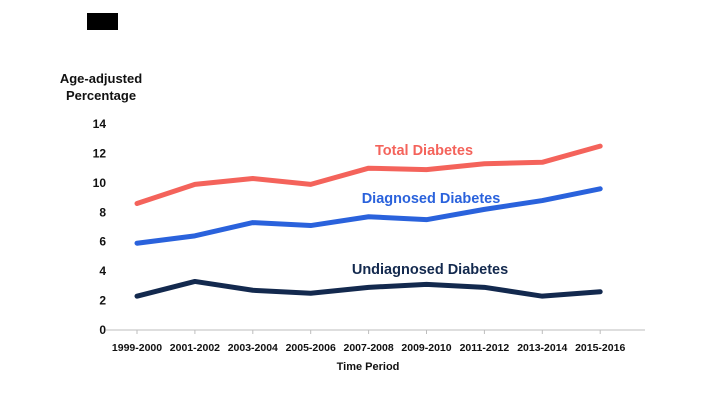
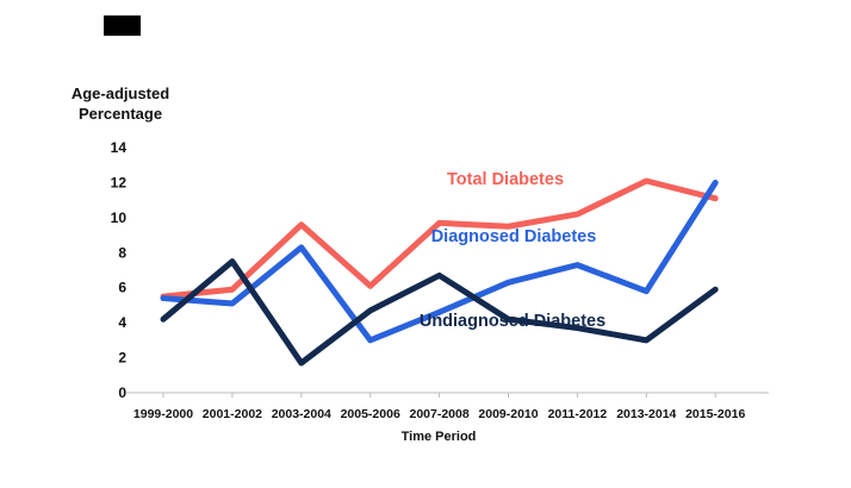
Total Diabetes/1999-2000: 8.6 -> 5.5
Diagnosed Diabetes/1999-2000: 5.9 -> 5.4
Undiagnosed Diabetes/1999-2000: 2.3 -> 4.2
Total Diabetes/2001-2002: 9.9 -> 5.9
Diagnosed Diabetes/2001-2002: 6.4 -> 5.1
Undiagnosed Diabetes/2001-2002: 3.3 -> 7.5
Total Diabetes/2003-2004: 10.3 -> 9.6
Diagnosed Diabetes/2003-2004: 7.3 -> 8.3
Undiagnosed Diabetes/2003-2004: 2.7 -> 1.7
Total Diabetes/2005-2006: 9.9 -> 6.1
Diagnosed Diabetes/2005-2006: 7.1 -> 3.0
Undiagnosed Diabetes/2005-2006: 2.5 -> 4.7
Total Diabetes/2007-2008: 11.0 -> 9.7
Diagnosed Diabetes/2007-2008: 7.7 -> 4.6
Undiagnosed Diabetes/2007-2008: 2.9 -> 6.7
Total Diabetes/2009-2010: 10.9 -> 9.5
Diagnosed Diabetes/2009-2010: 7.5 -> 6.3
Undiagnosed Diabetes/2009-2010: 3.1 -> 4.2
Total Diabetes/2011-2012: 11.3 -> 10.2
Diagnosed Diabetes/2011-2012: 8.2 -> 7.3
Undiagnosed Diabetes/2011-2012: 2.9 -> 3.7
Total Diabetes/2013-2014: 11.4 -> 12.1
Diagnosed Diabetes/2013-2014: 8.8 -> 5.8
Undiagnosed Diabetes/2013-2014: 2.3 -> 3.0
Total Diabetes/2015-2016: 12.5 -> 11.1
Diagnosed Diabetes/2015-2016: 9.6 -> 12.0
Undiagnosed Diabetes/2015-2016: 2.6 -> 5.9
